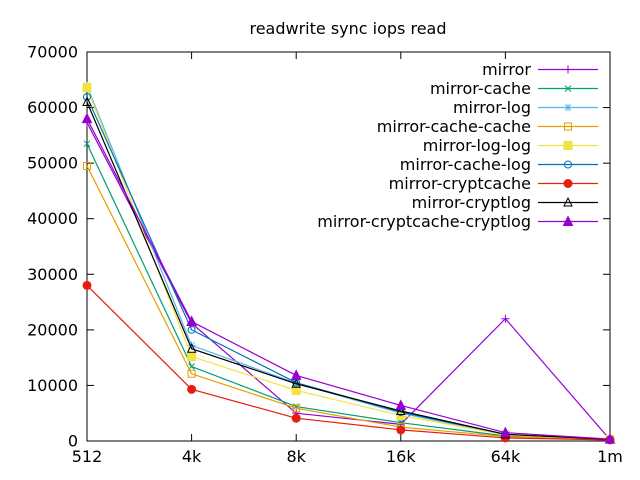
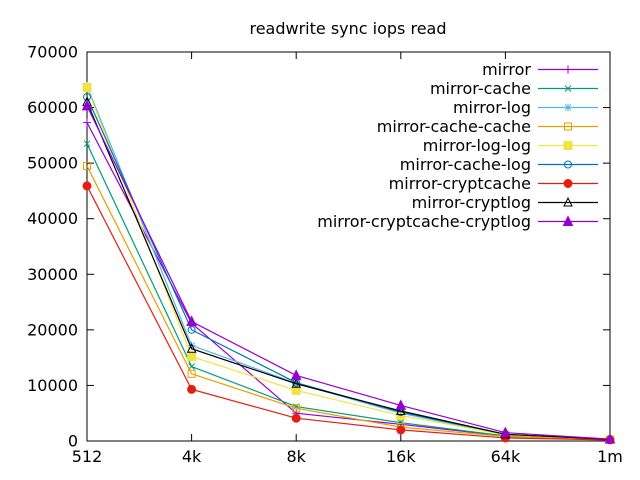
mirror-cryptcache/512: 28000 -> 46000
mirror-cryptcache-cryptlog/512: 58000 -> 60000
mirror/64k: 22000 -> 1000
